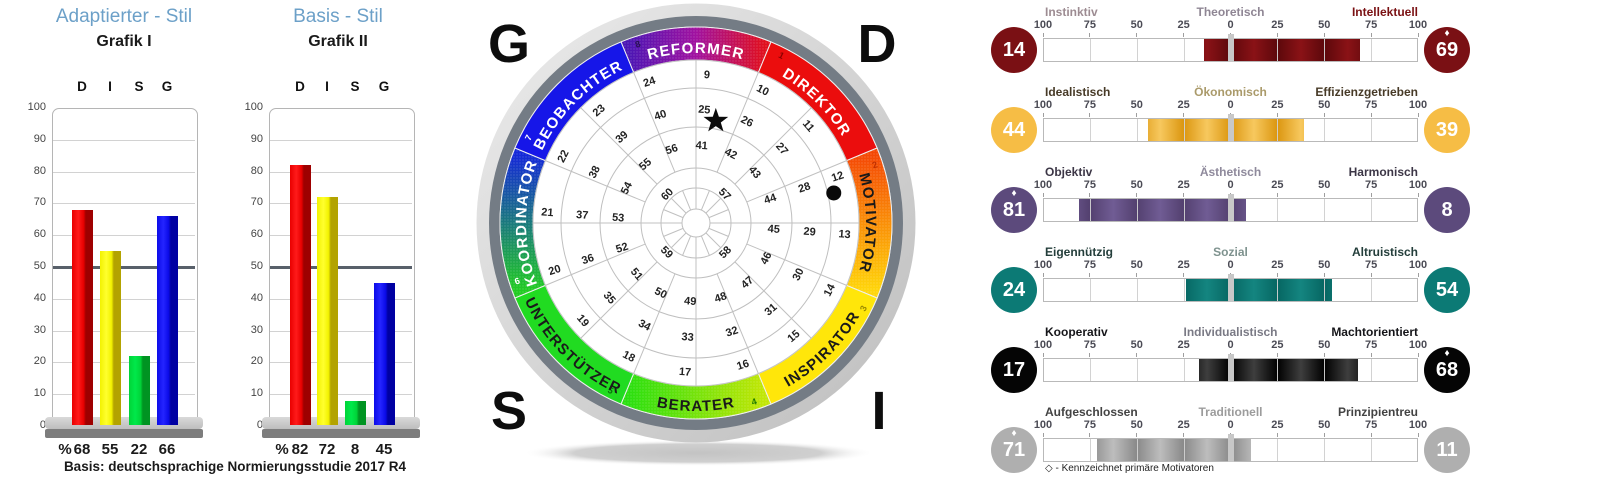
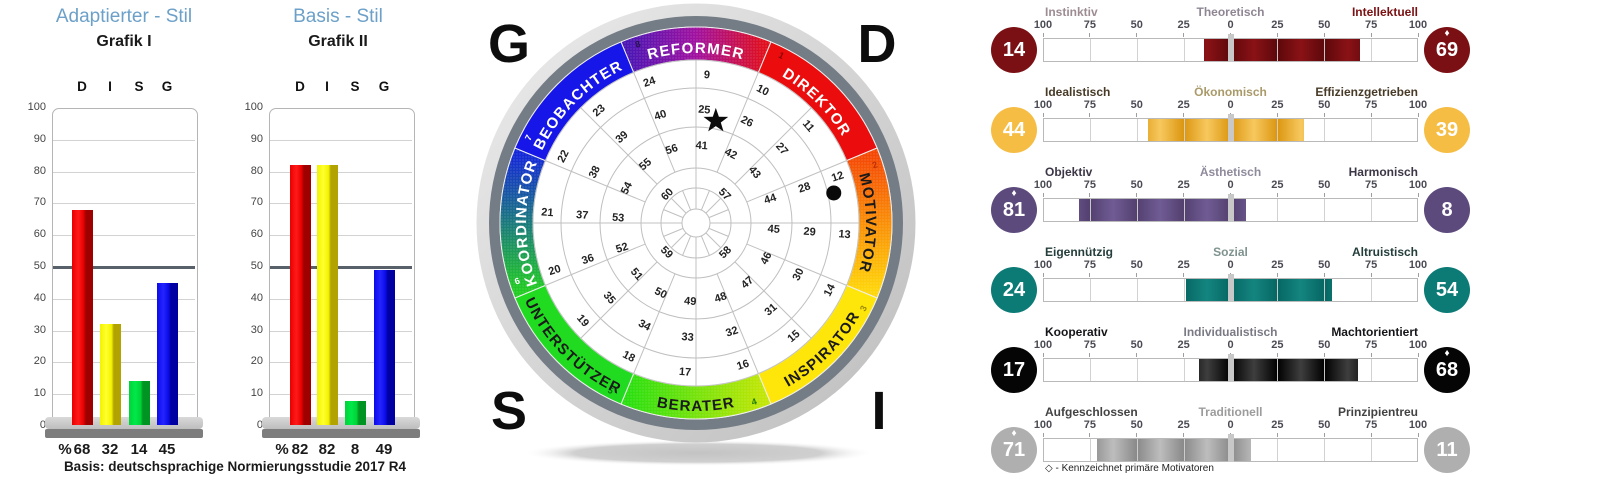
Adaptierter - Stil/I: 55 -> 32
Adaptierter - Stil/S: 22 -> 14
Adaptierter - Stil/G: 66 -> 45
Basis - Stil/I: 72 -> 82
Basis - Stil/G: 45 -> 49
